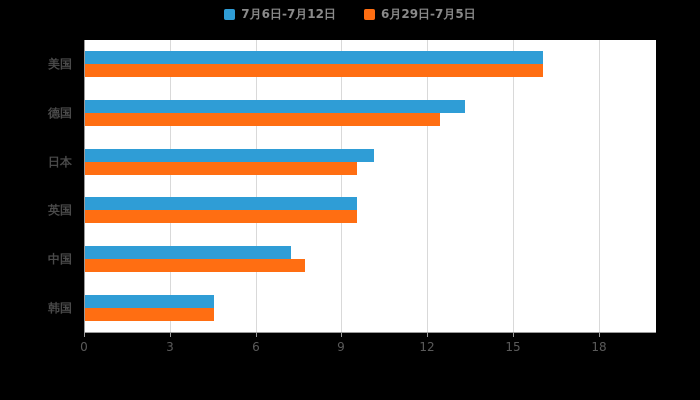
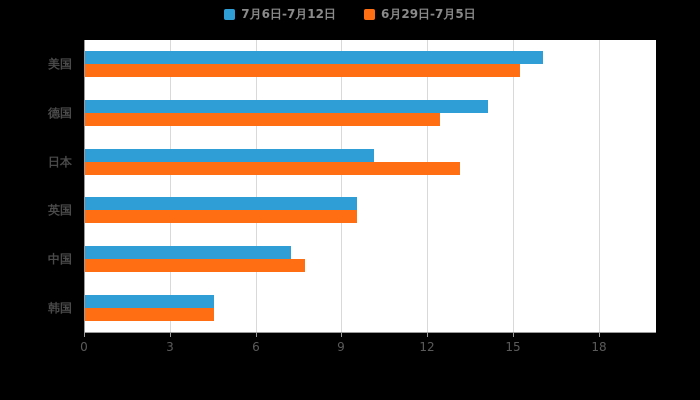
6月29日-7月5日/美国: 16.0 -> 15.2
7月6日-7月12日/德国: 13.3 -> 14.1
6月29日-7月5日/日本: 9.5 -> 13.1
